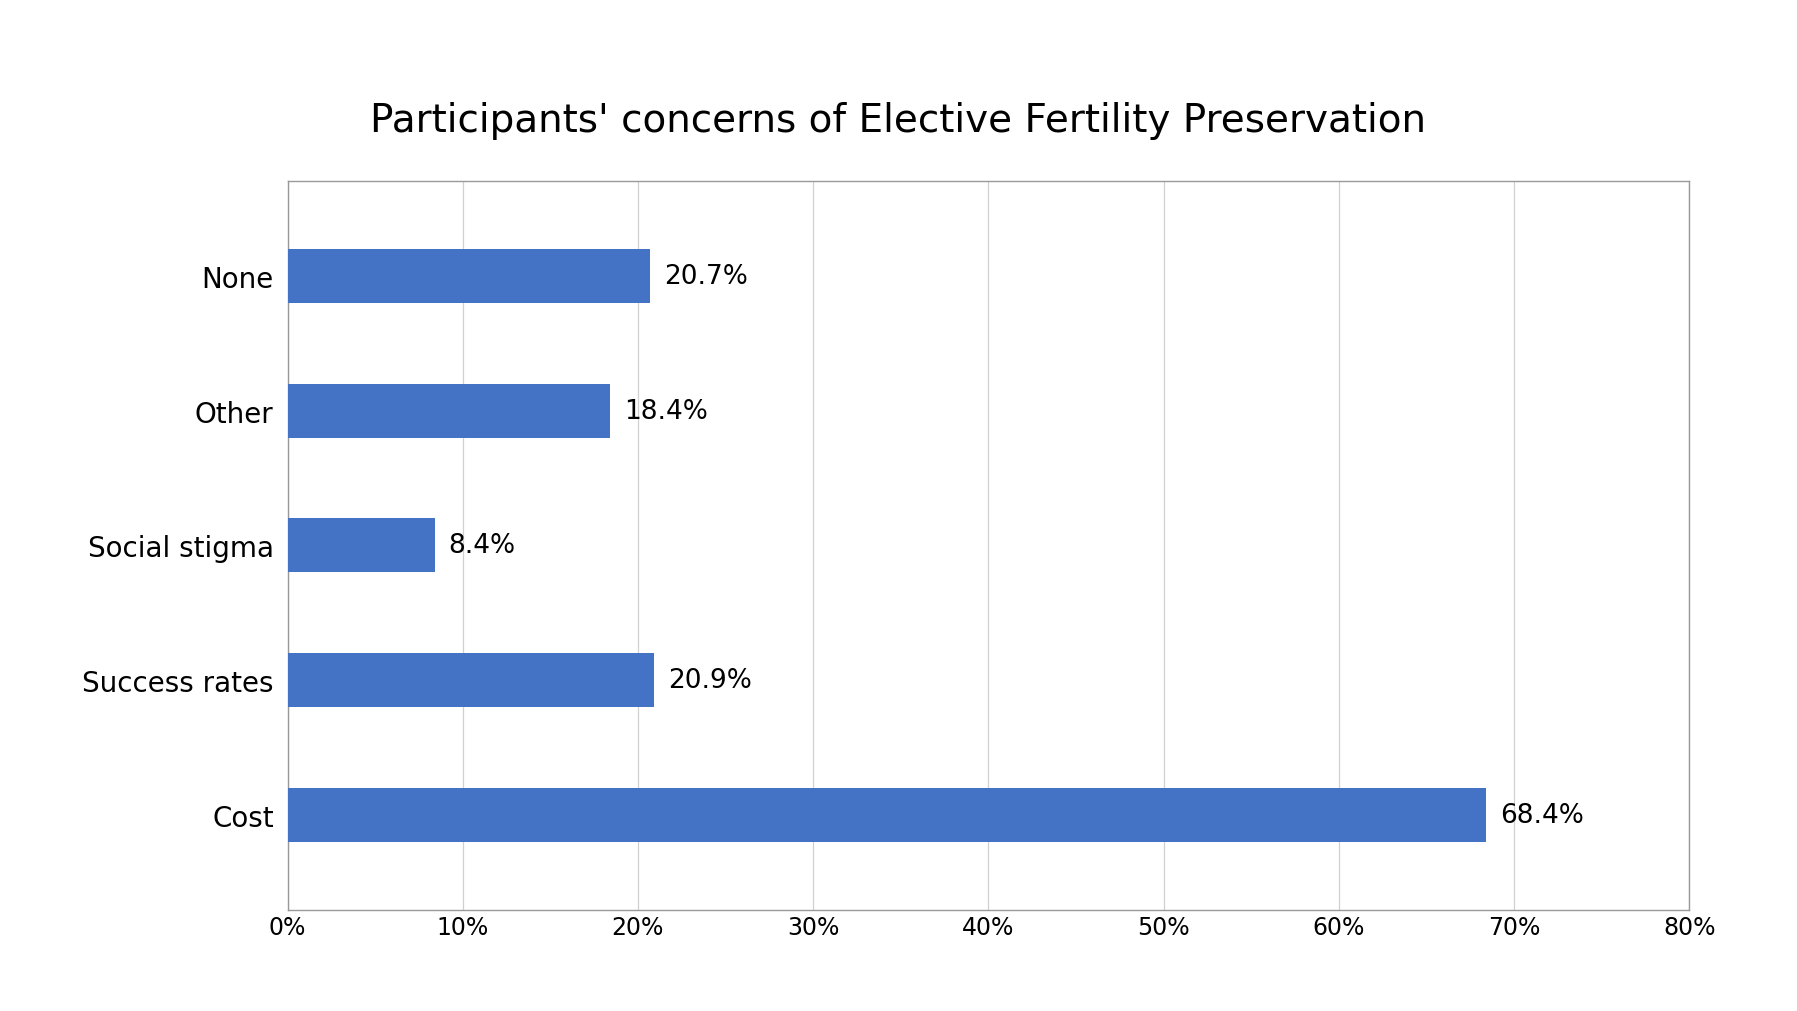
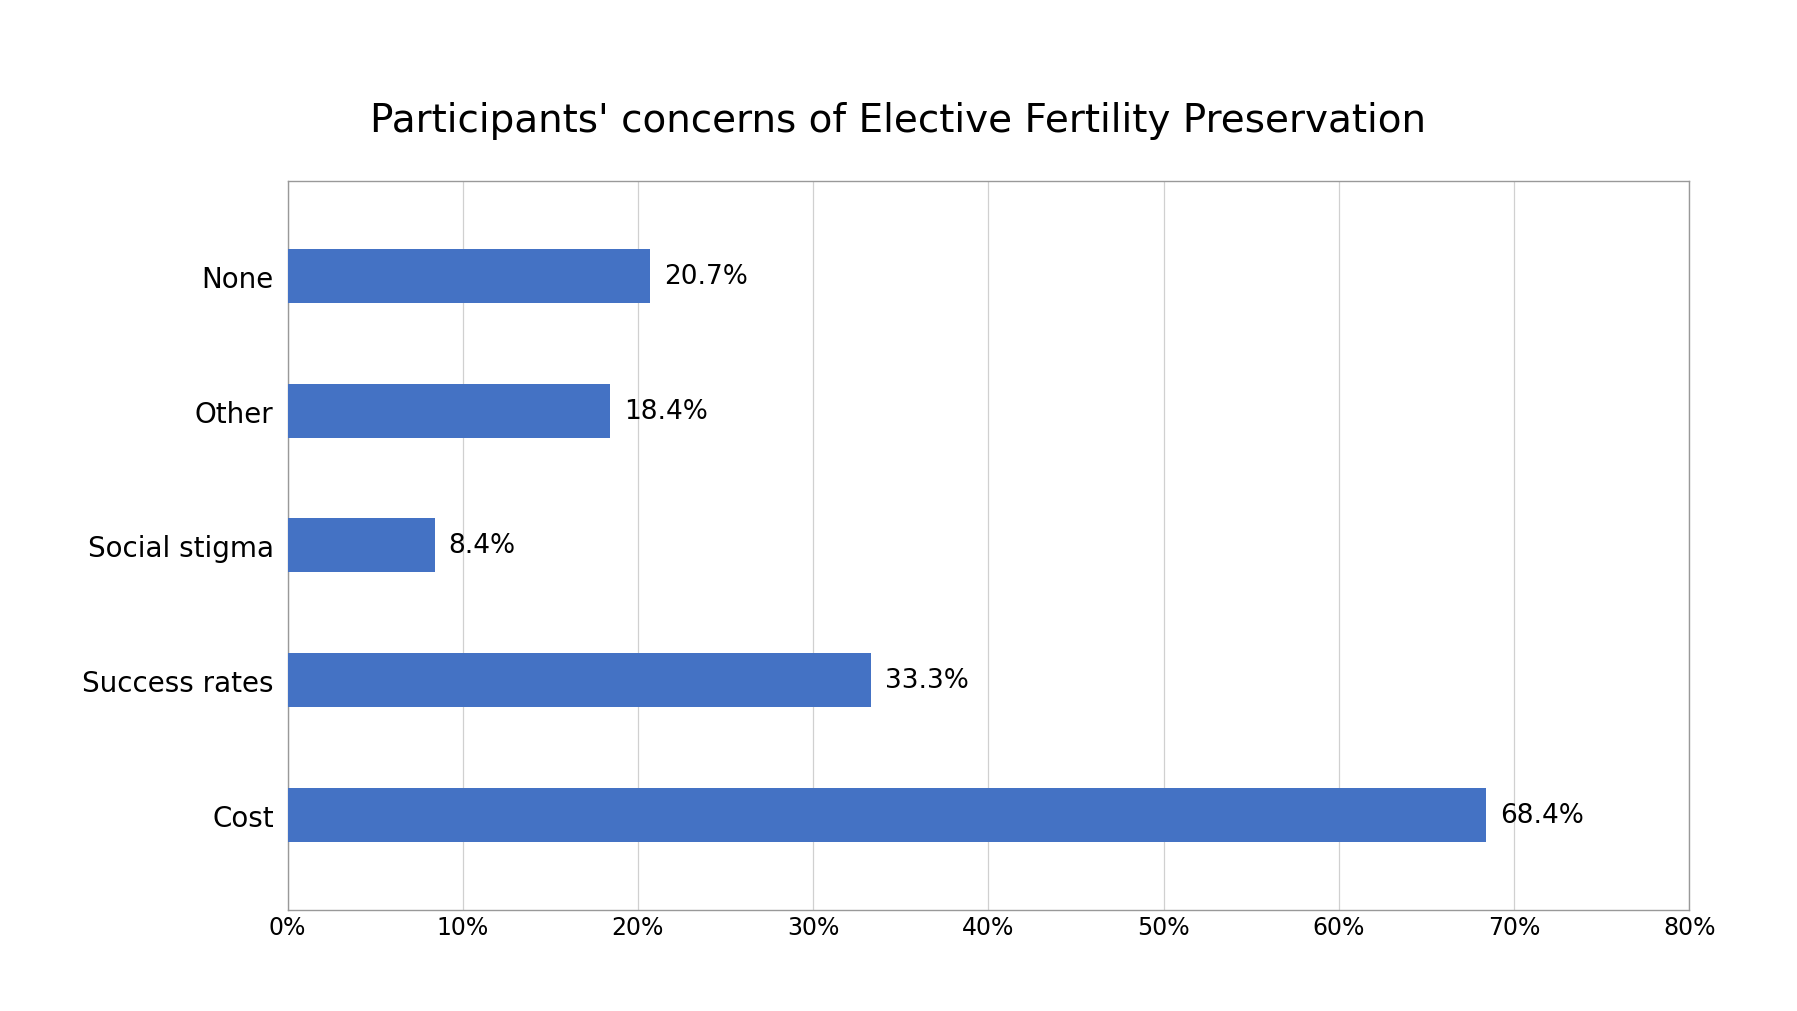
Success rates: 20.9% -> 33.3%
